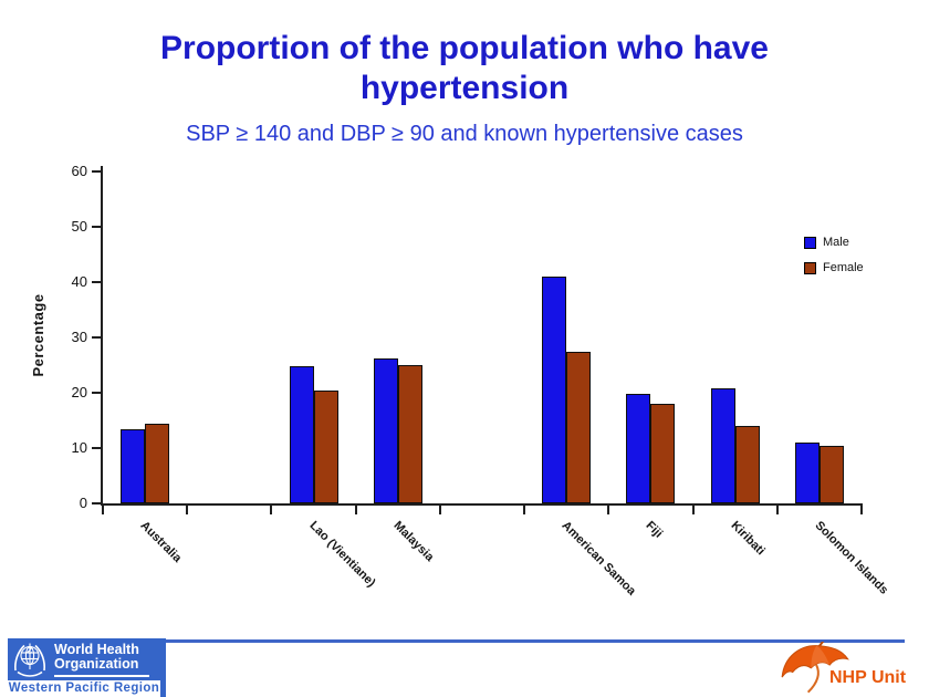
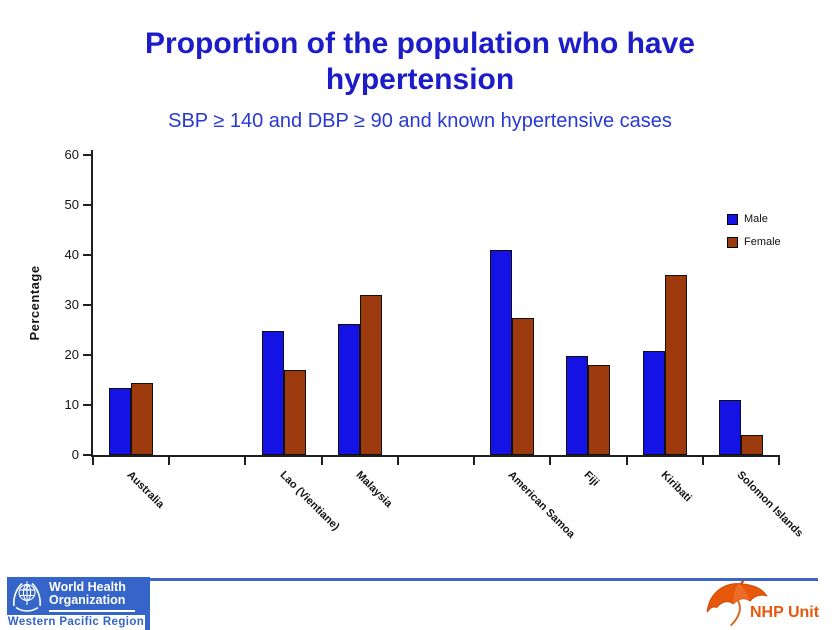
Female/Lao (Vientiane): 20 -> 17
Female/Malaysia: 25 -> 32
Female/Kiribati: 14 -> 36
Female/Solomon Islands: 10 -> 4
